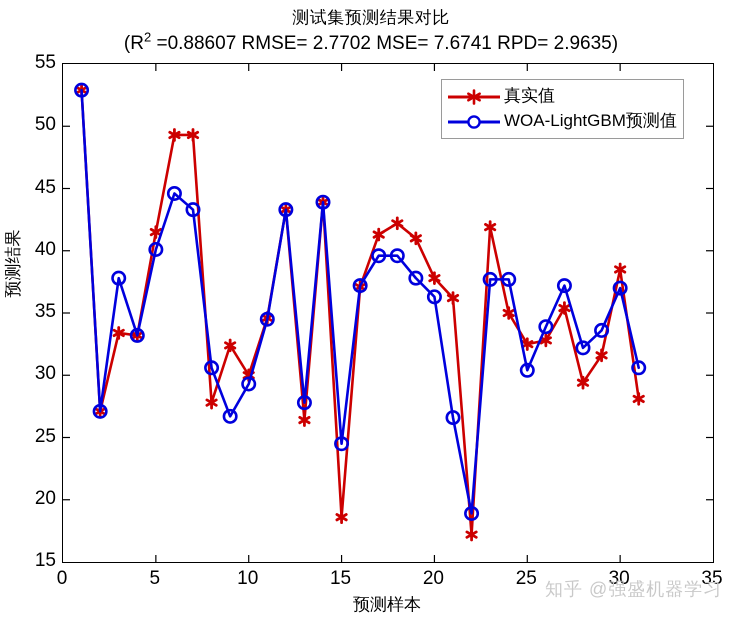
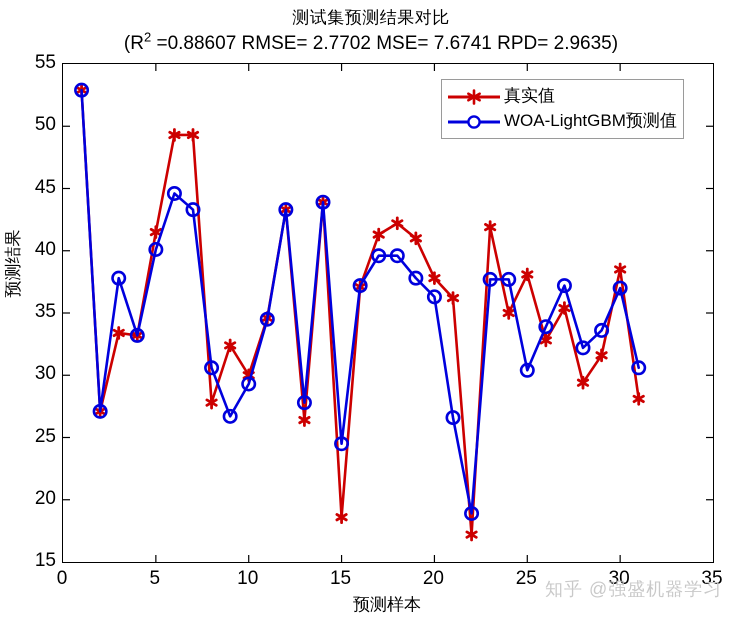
真实值/25: 32.5 -> 38.1
